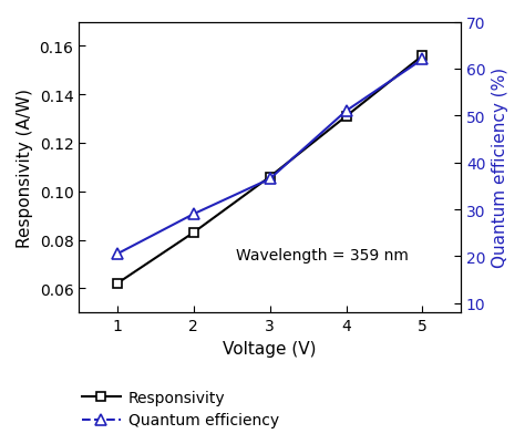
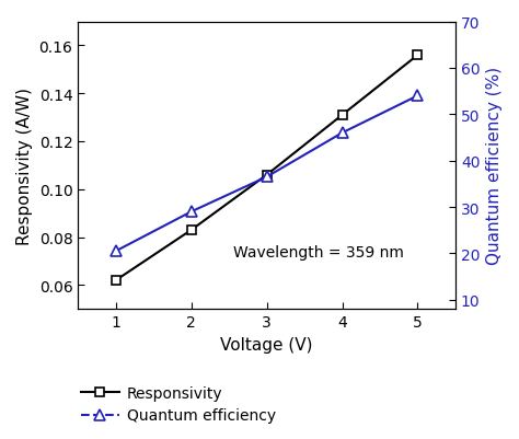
Quantum efficiency/4: 51.0 -> 46.0
Quantum efficiency/5: 62.0 -> 54.0
